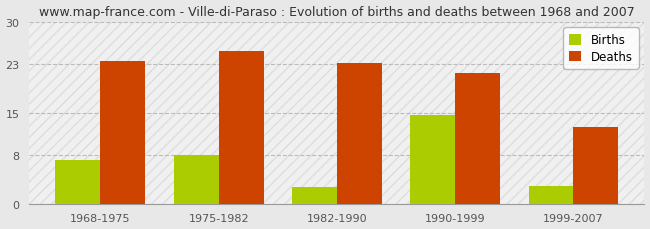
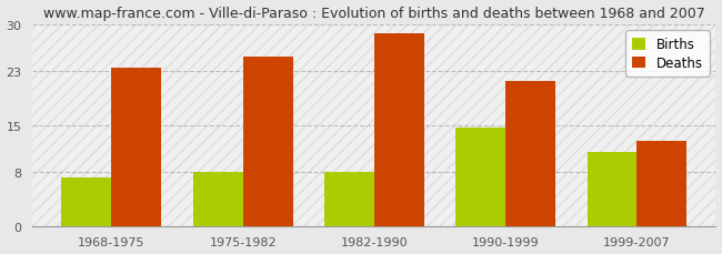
Births/1982-1990: 2.8 -> 8.0
Deaths/1982-1990: 23.2 -> 28.6
Births/1999-2007: 3.0 -> 11.0
